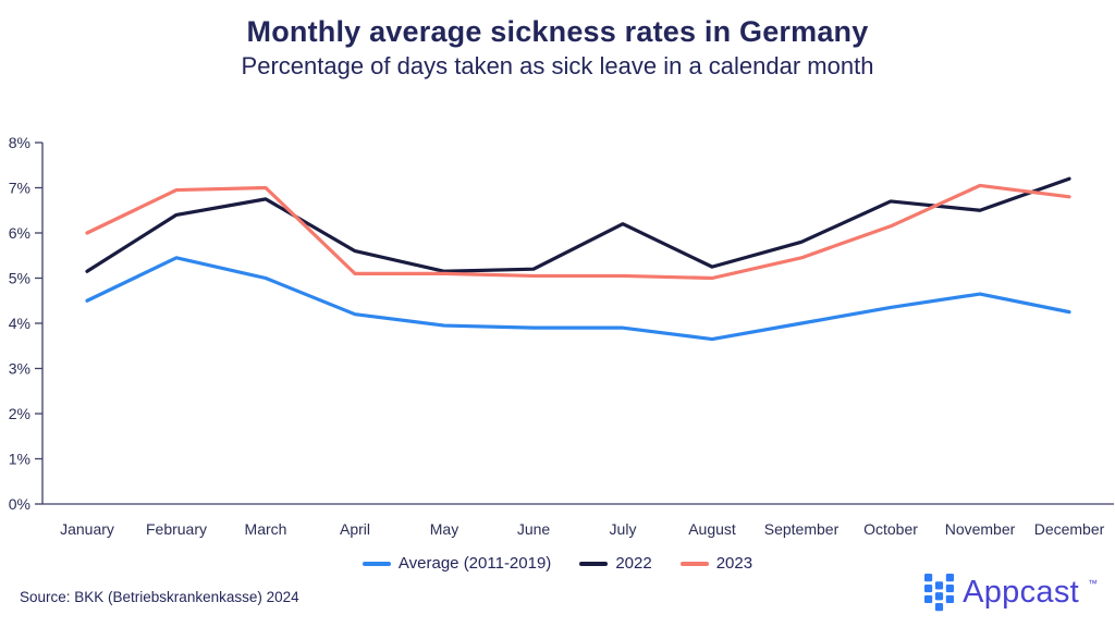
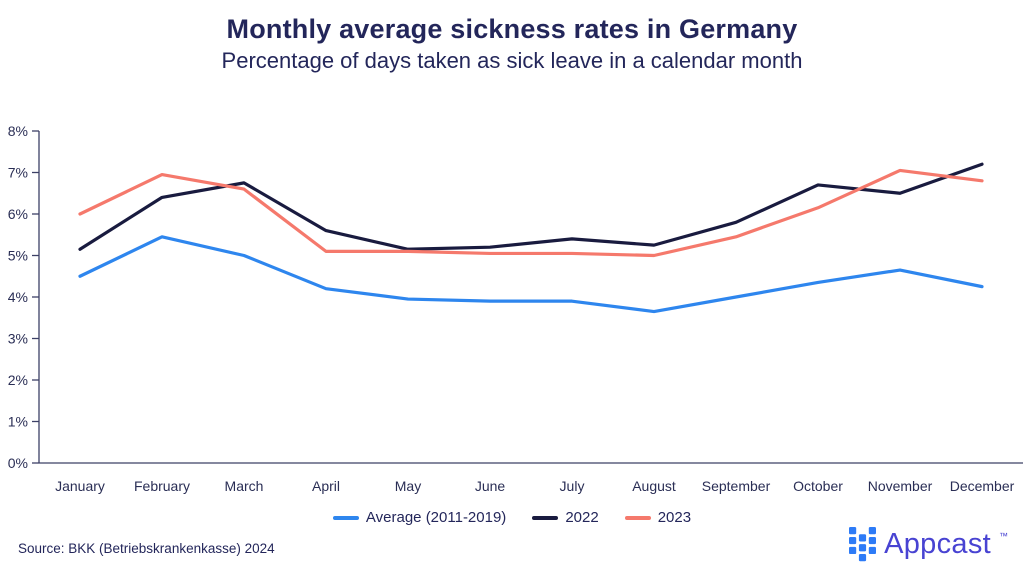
2023/March: 7.0% -> 6.6%
2022/July: 6.2% -> 5.4%
